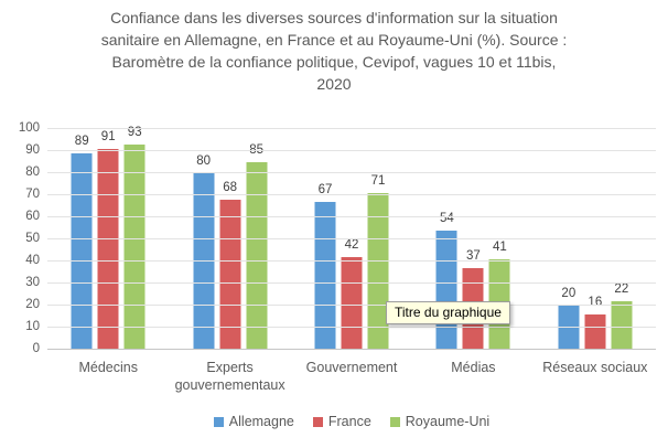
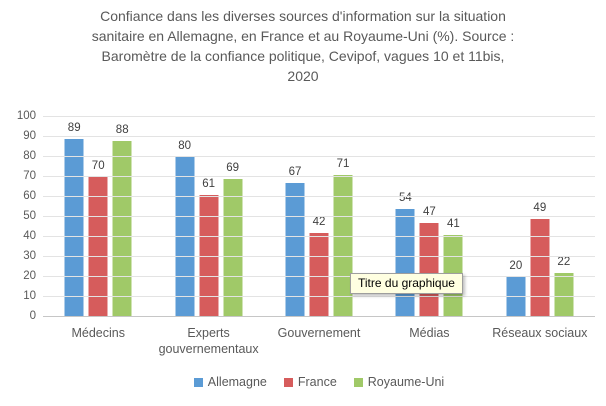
France/Médecins: 91 -> 70
Royaume-Uni/Médecins: 93 -> 88
France/Experts gouvernementaux: 68 -> 61
Royaume-Uni/Experts gouvernementaux: 85 -> 69
France/Médias: 37 -> 47
France/Réseaux sociaux: 16 -> 49
